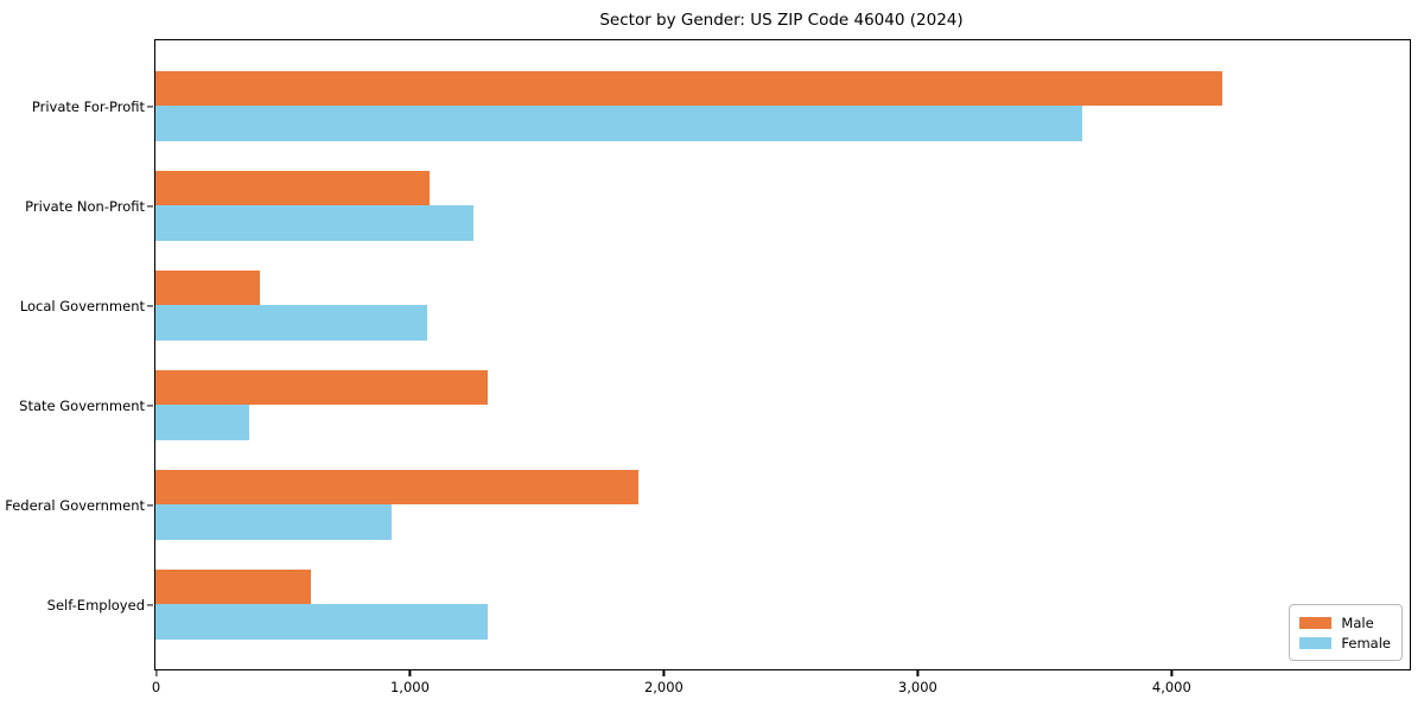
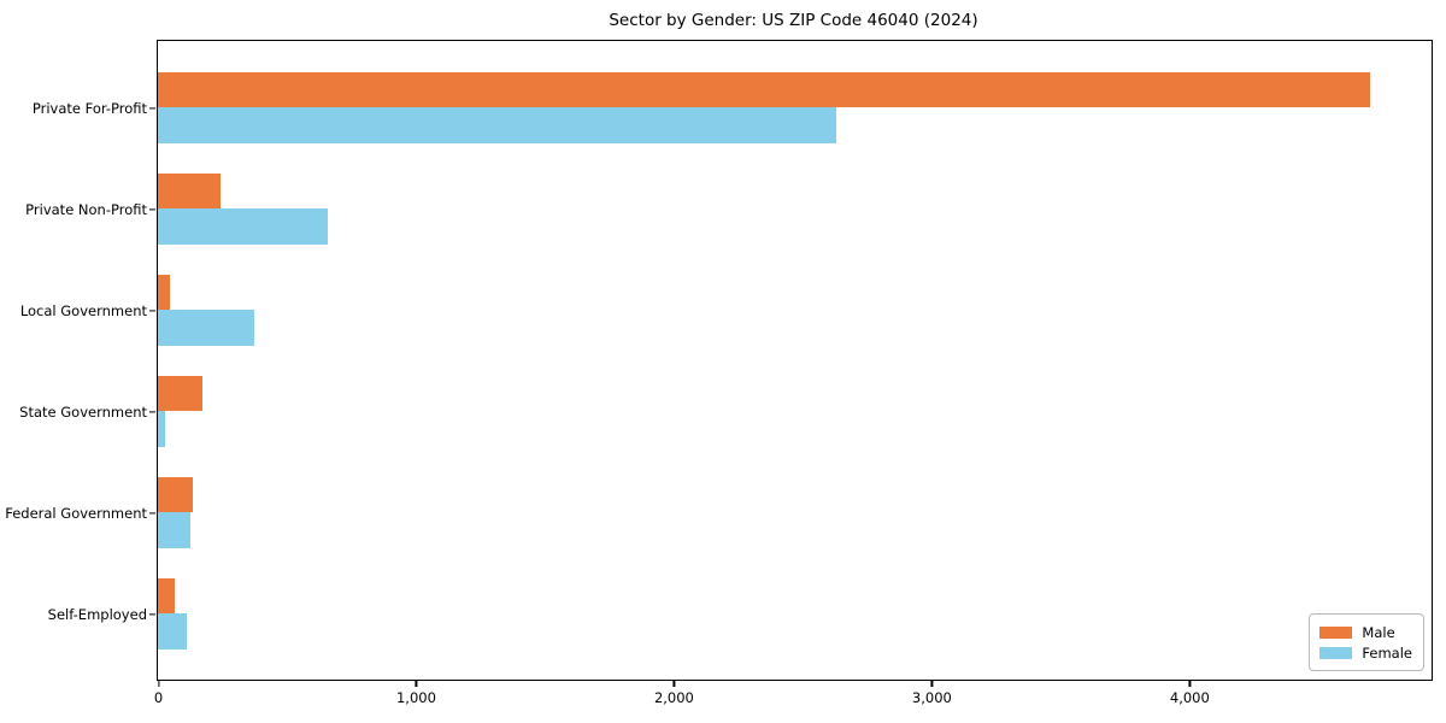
Male/Private For-Profit: 4200 -> 4700
Female/Private For-Profit: 3650 -> 2630
Male/Private Non-Profit: 1080 -> 240
Female/Private Non-Profit: 1250 -> 660
Male/Local Government: 410 -> 40
Female/Local Government: 1070 -> 380
Male/State Government: 1310 -> 180
Female/State Government: 370 -> 30
Male/Federal Government: 1900 -> 140
Female/Federal Government: 930 -> 120
Male/Self-Employed: 610 -> 60
Female/Self-Employed: 1310 -> 110
